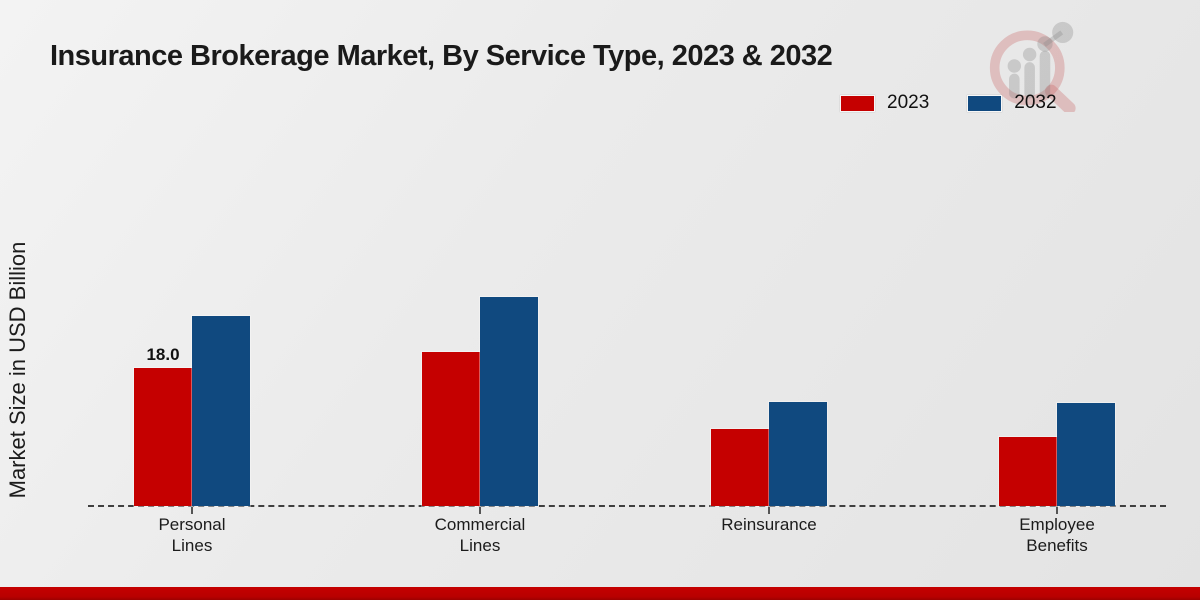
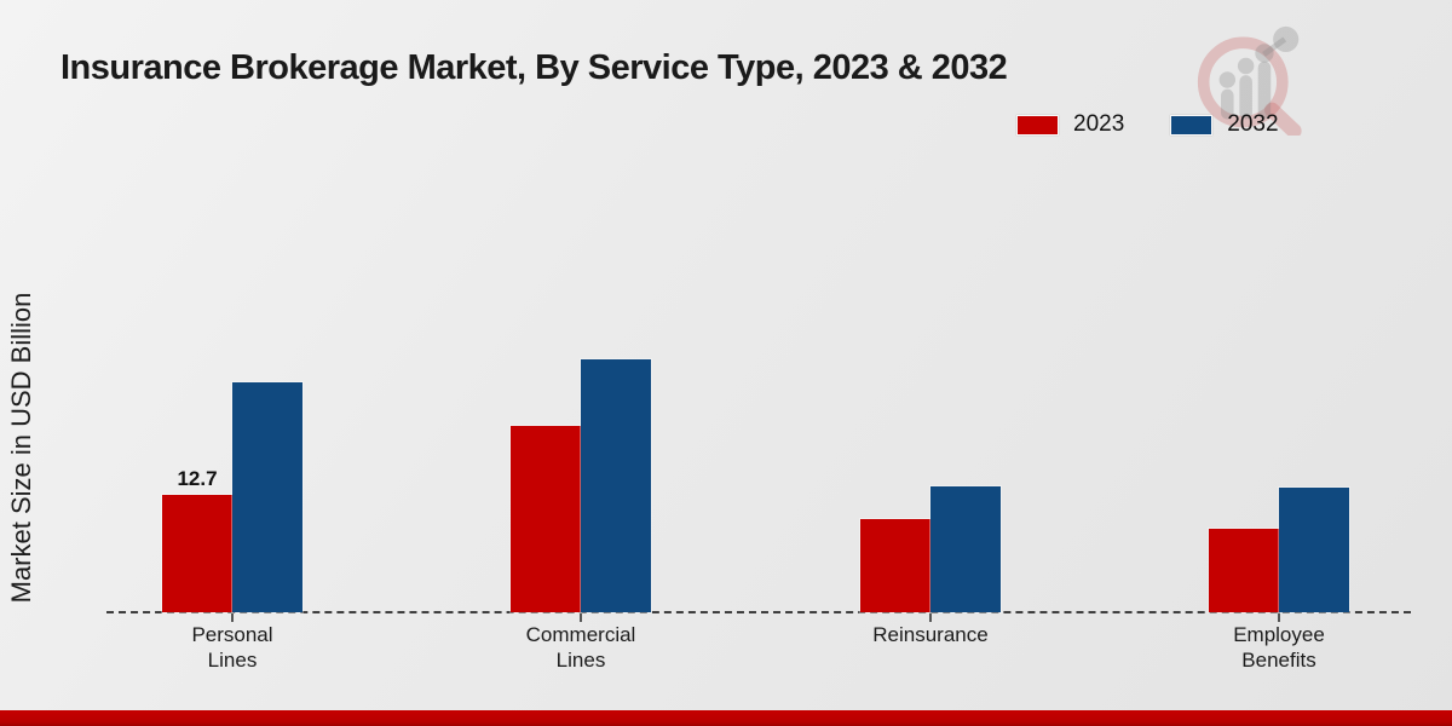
2023/Personal Lines: 18.0 -> 12.7
